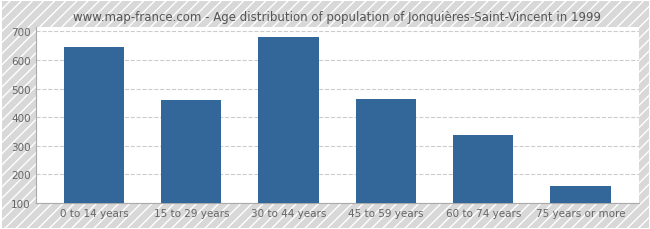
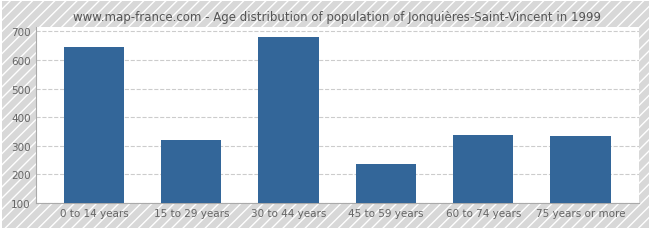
15 to 29 years: 460 -> 320
45 to 59 years: 465 -> 235
75 years or more: 160 -> 335
